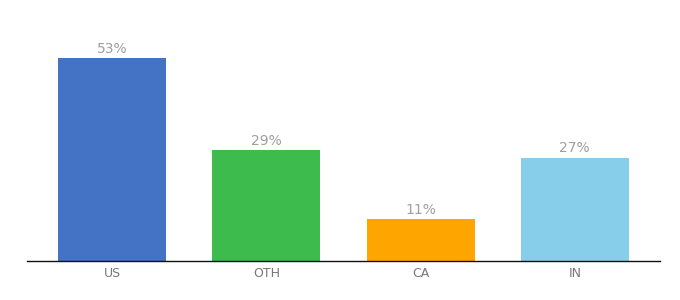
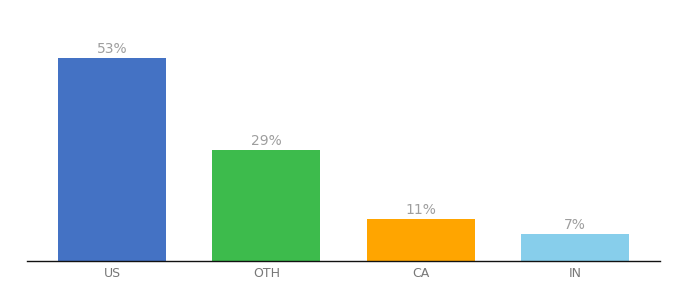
IN: 27% -> 7%
